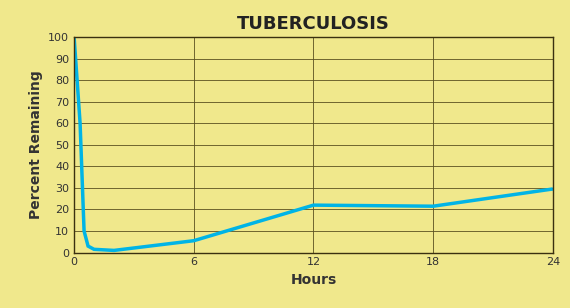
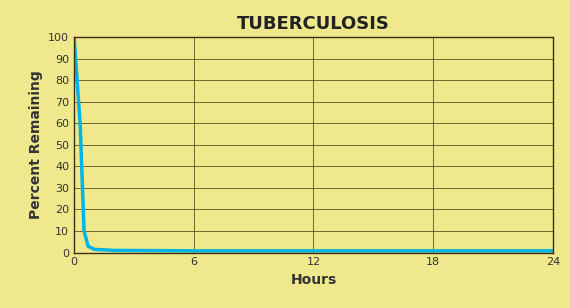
6: 5.5 -> 0.8
12: 22.0 -> 0.8
18: 21.5 -> 0.8
24: 29.5 -> 0.8
